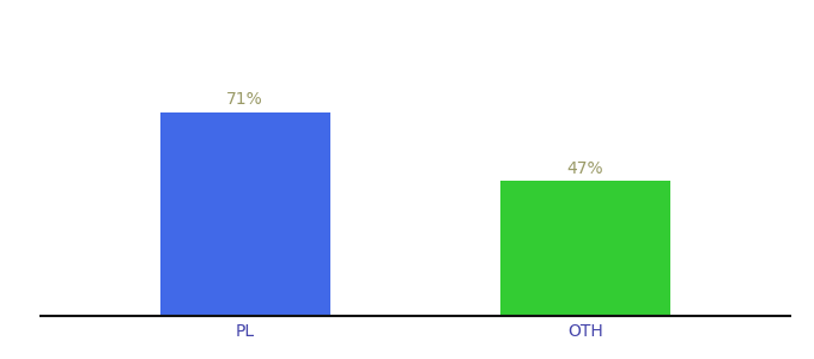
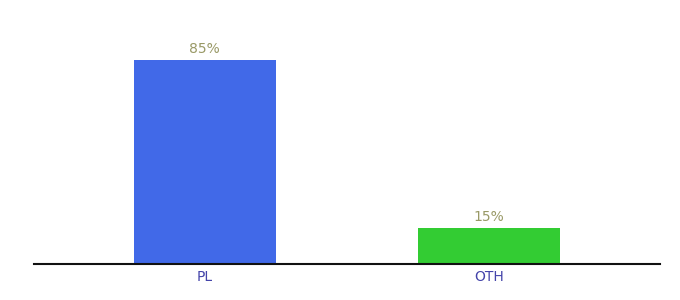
PL: 71% -> 85%
OTH: 47% -> 15%
